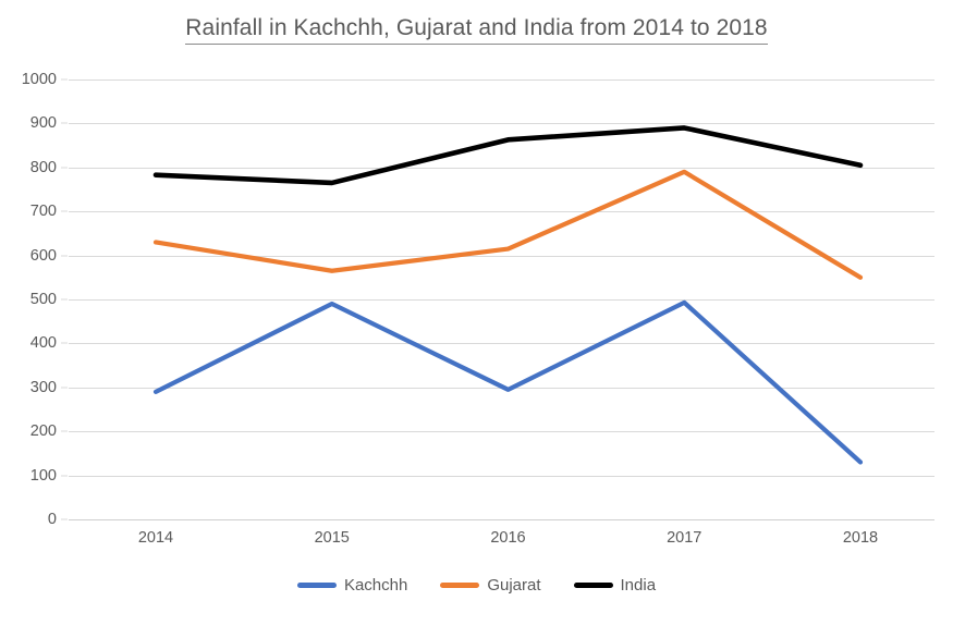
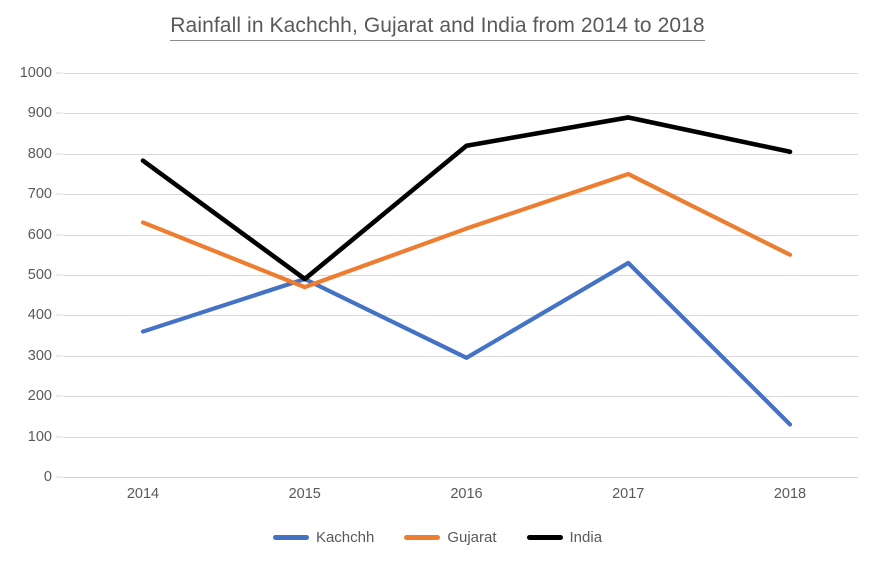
Kachchh/2014: 290 -> 360
Gujarat/2015: 560 -> 470
India/2015: 760 -> 490
India/2016: 860 -> 820
Kachchh/2017: 490 -> 530
Gujarat/2017: 790 -> 750
